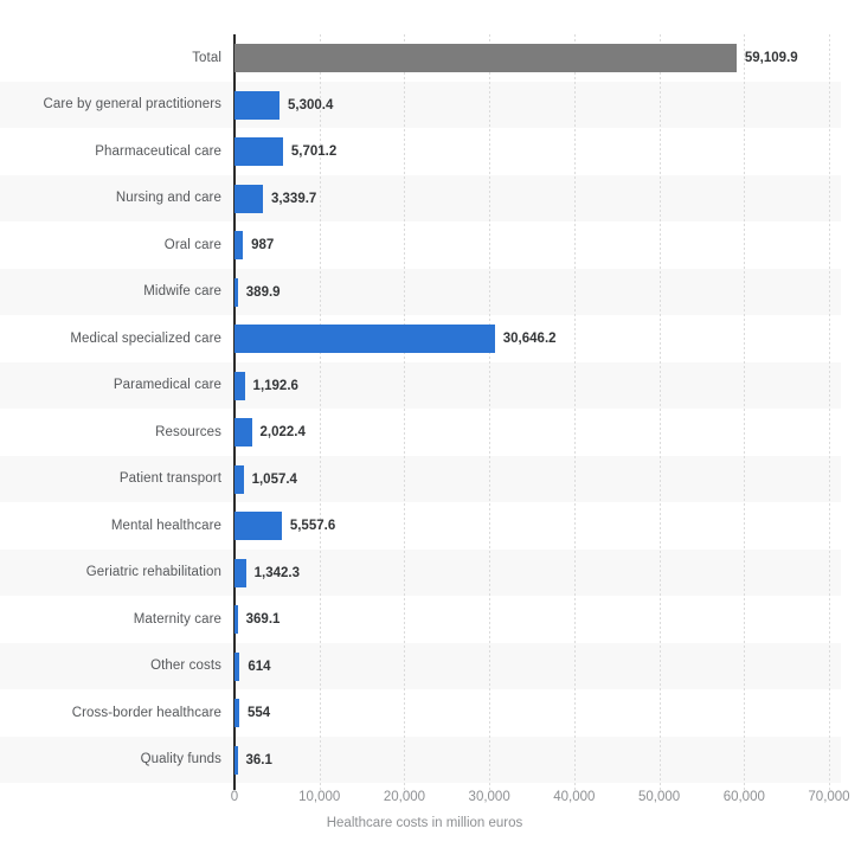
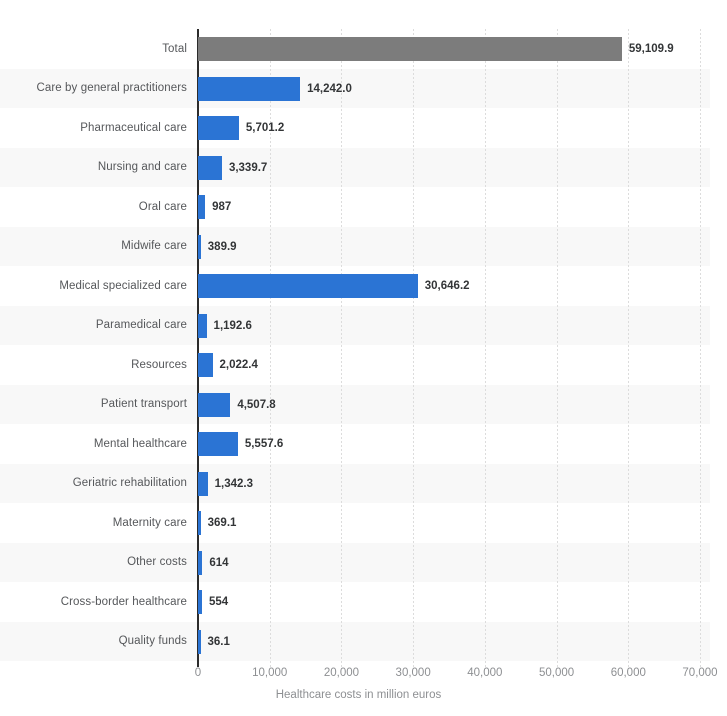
Care by general practitioners: 5,300.4 -> 14,242.0
Patient transport: 1,057.4 -> 4,507.8
